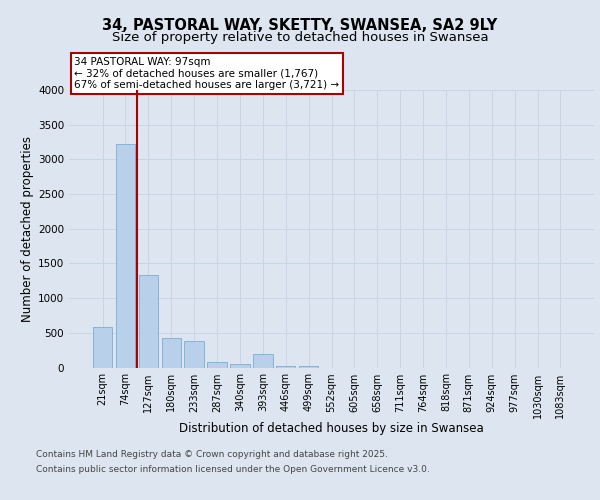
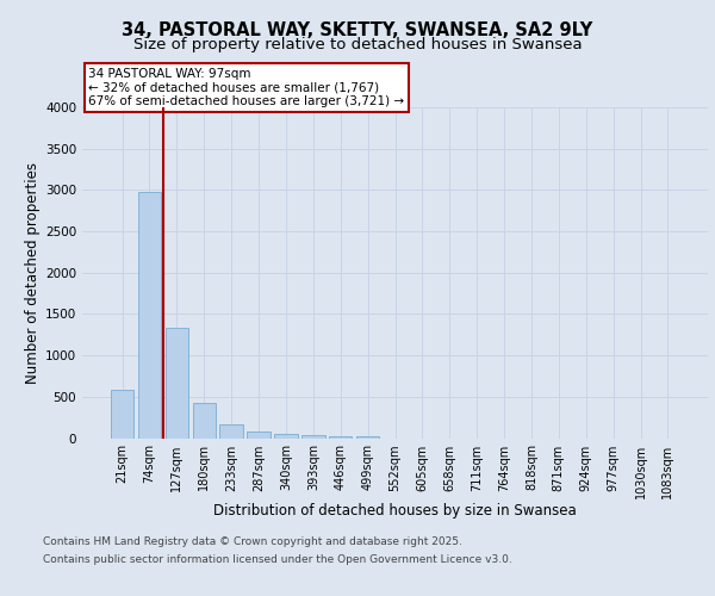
74sqm: 3220 -> 2970
233sqm: 380 -> 160
393sqm: 200 -> 30
